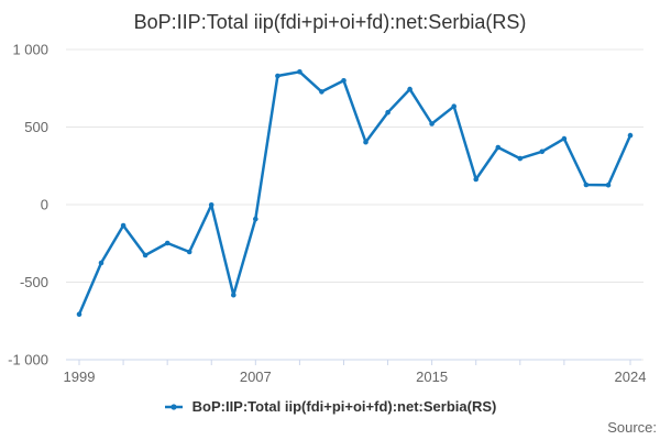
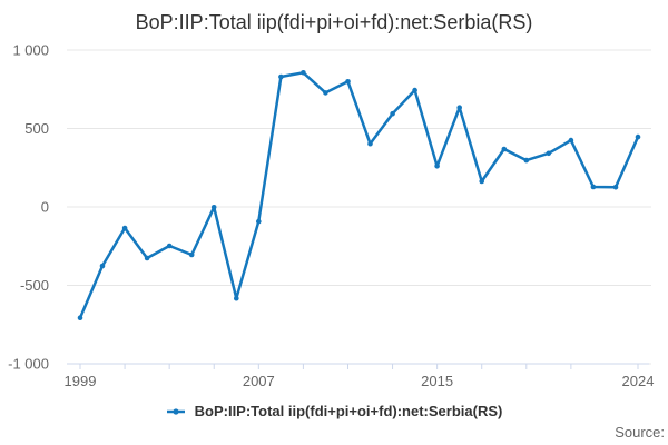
2015: 520 -> 260
